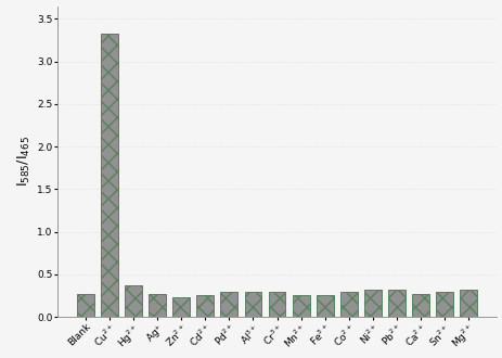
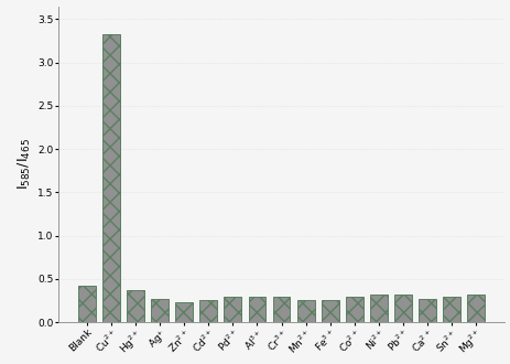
Blank: 0.27 -> 0.42
